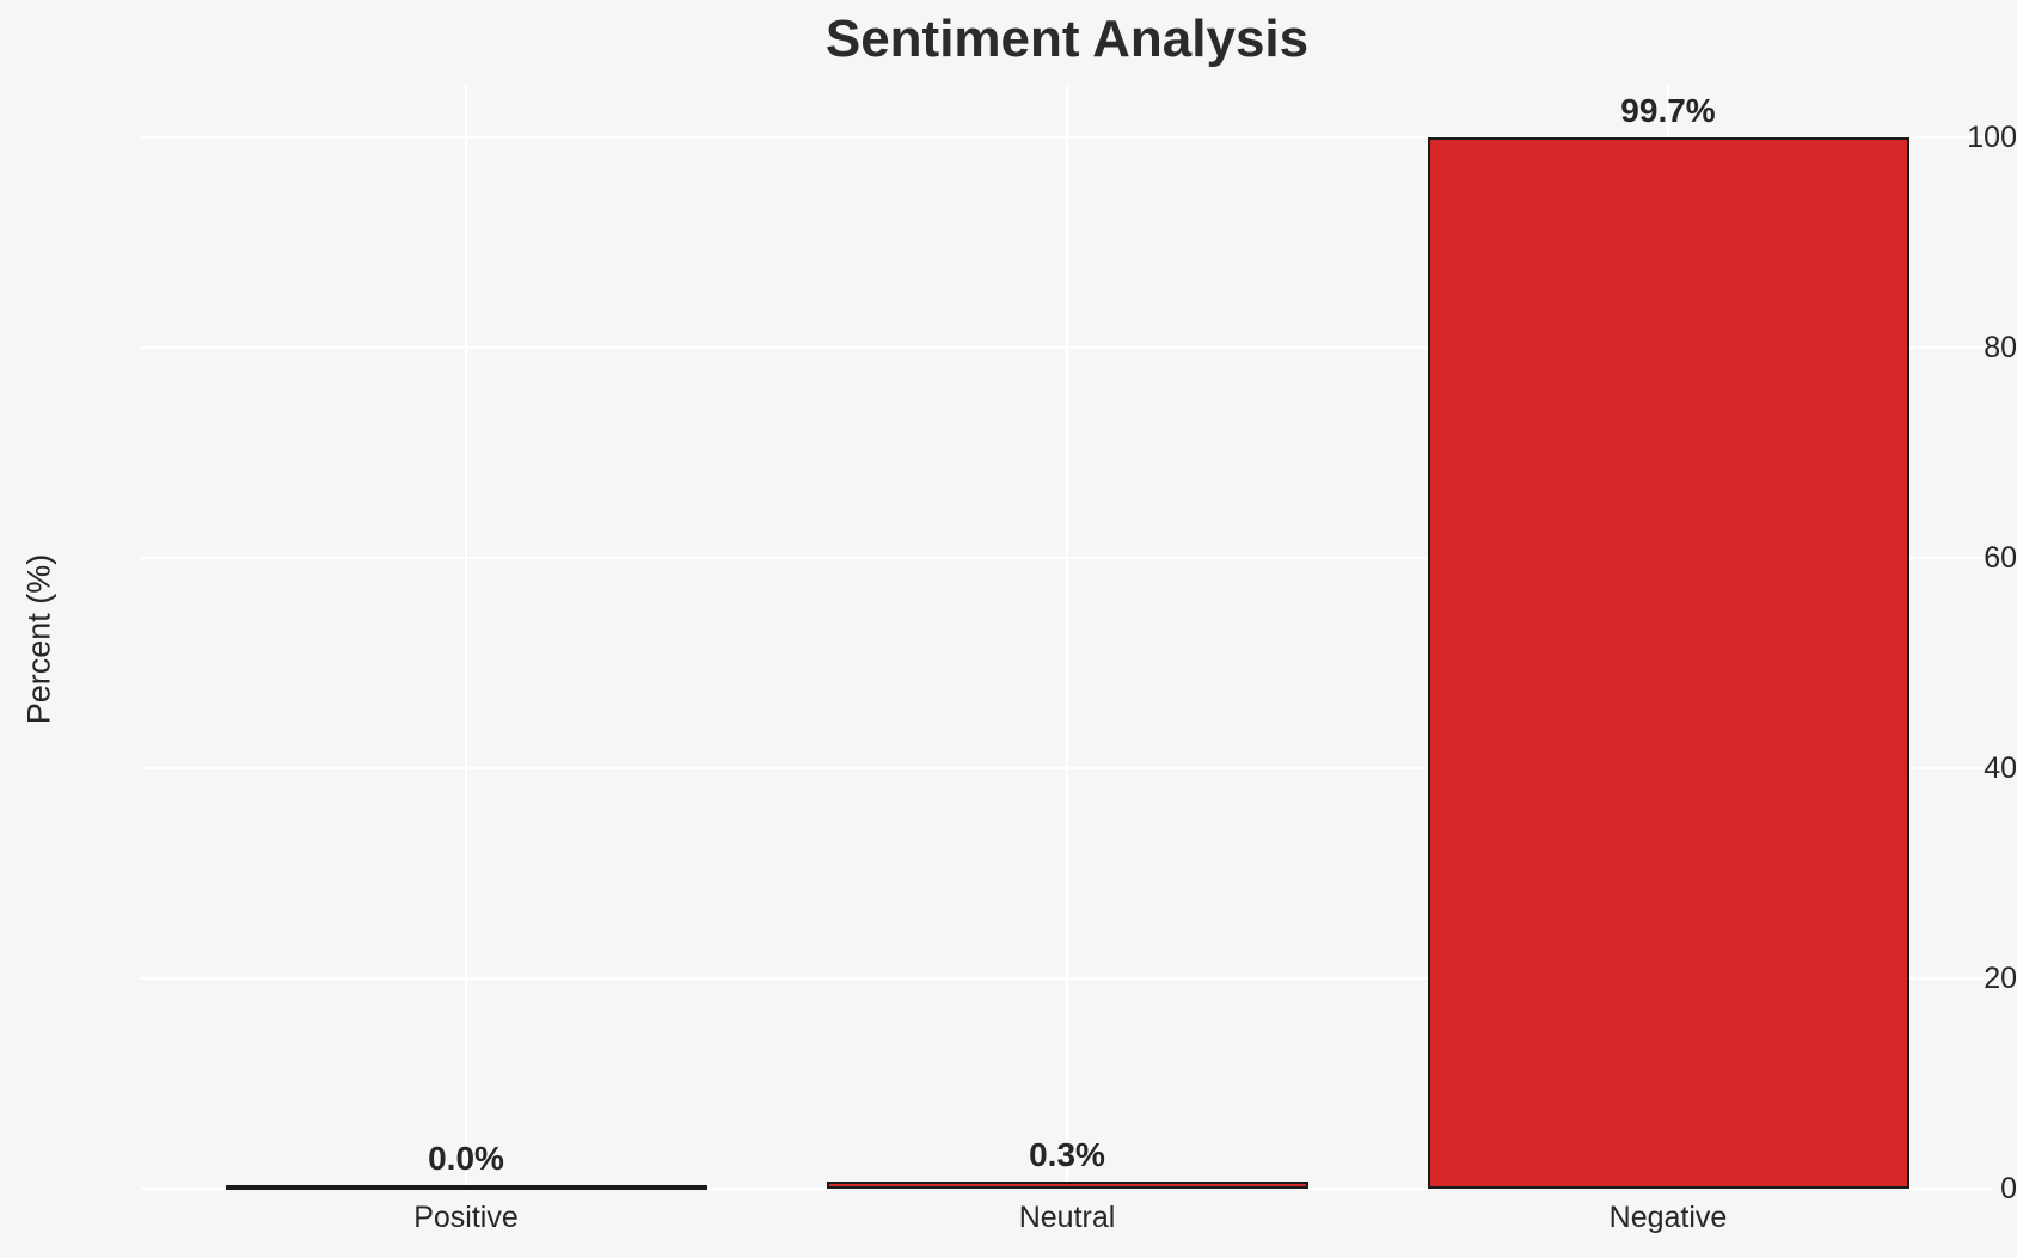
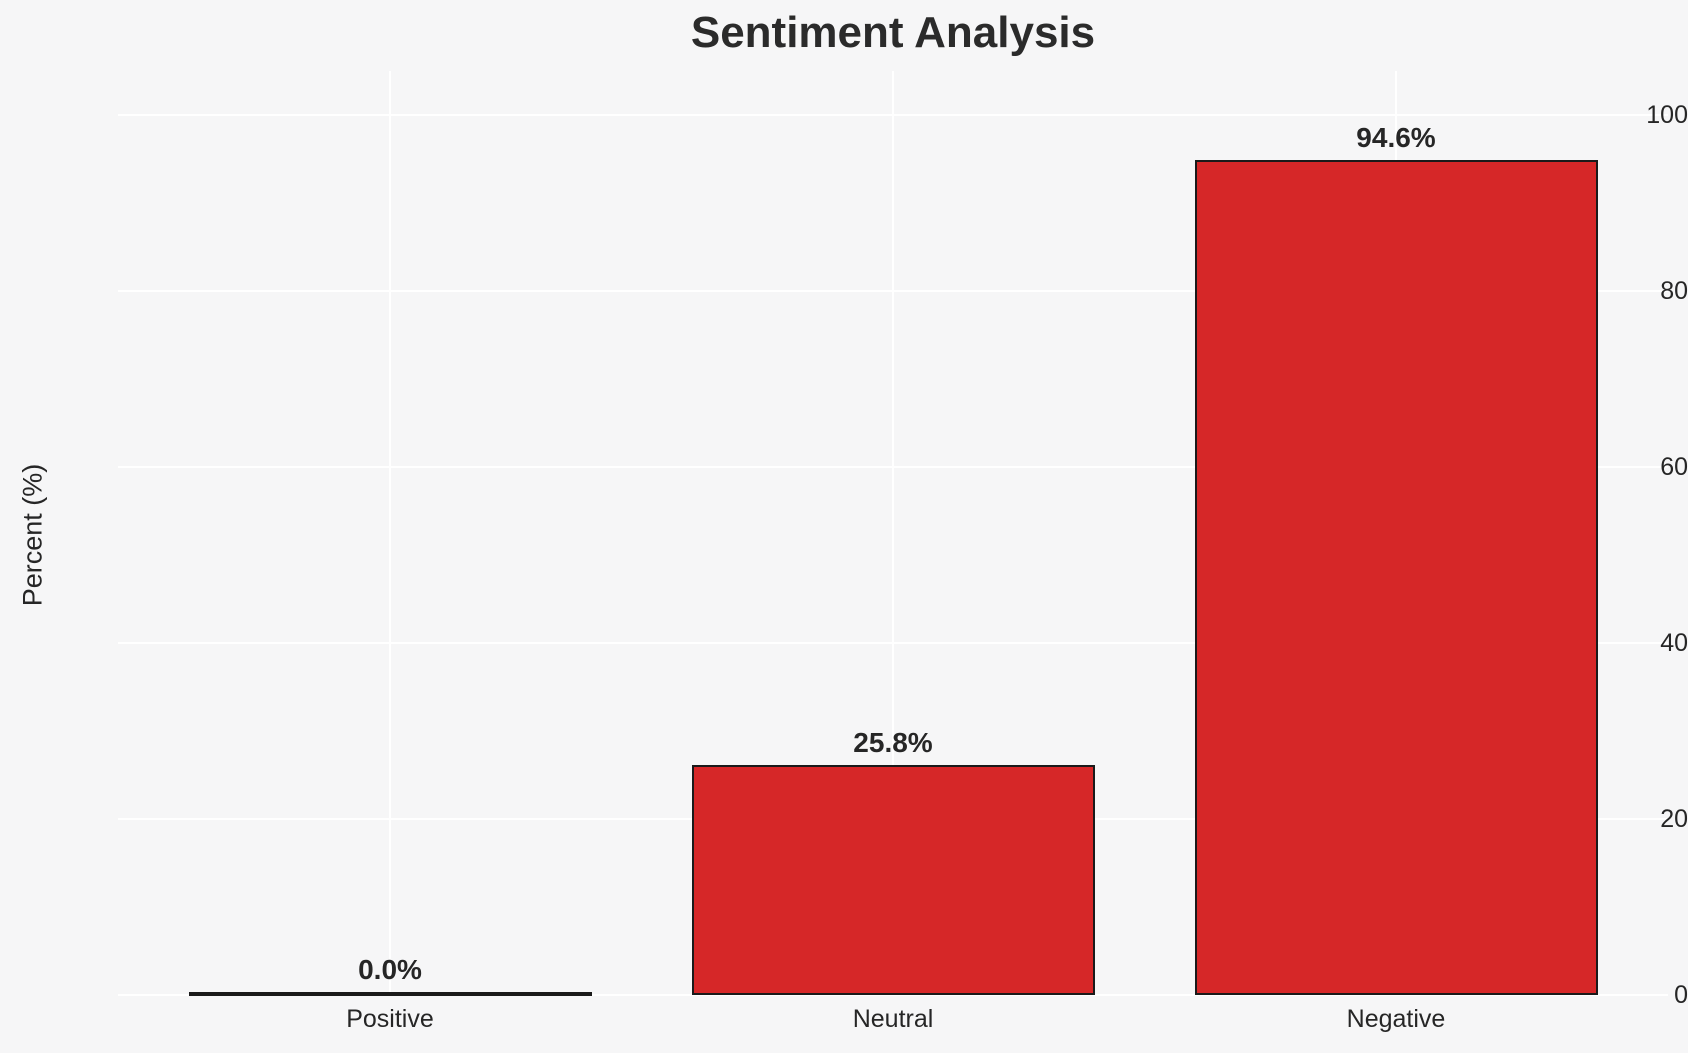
Neutral: 0.3% -> 25.8%
Negative: 99.7% -> 94.6%
